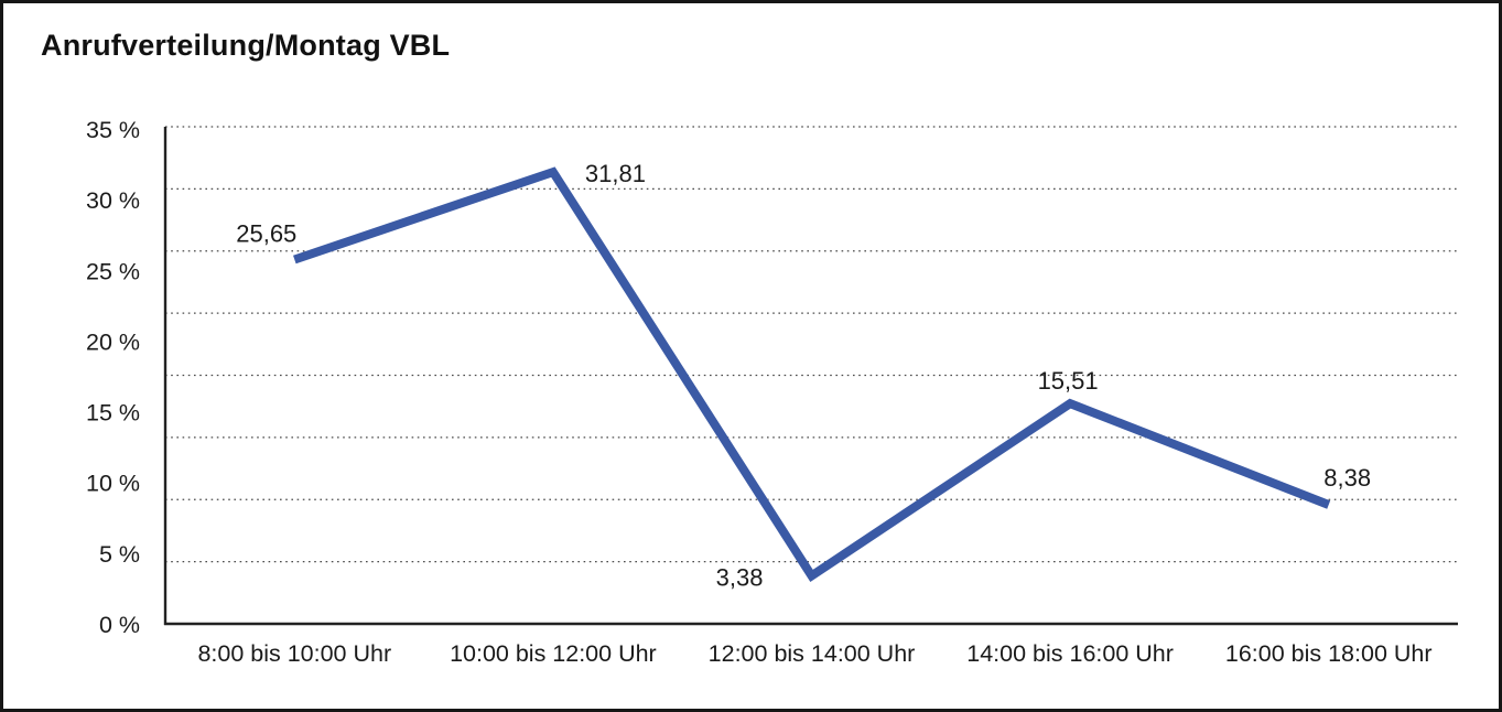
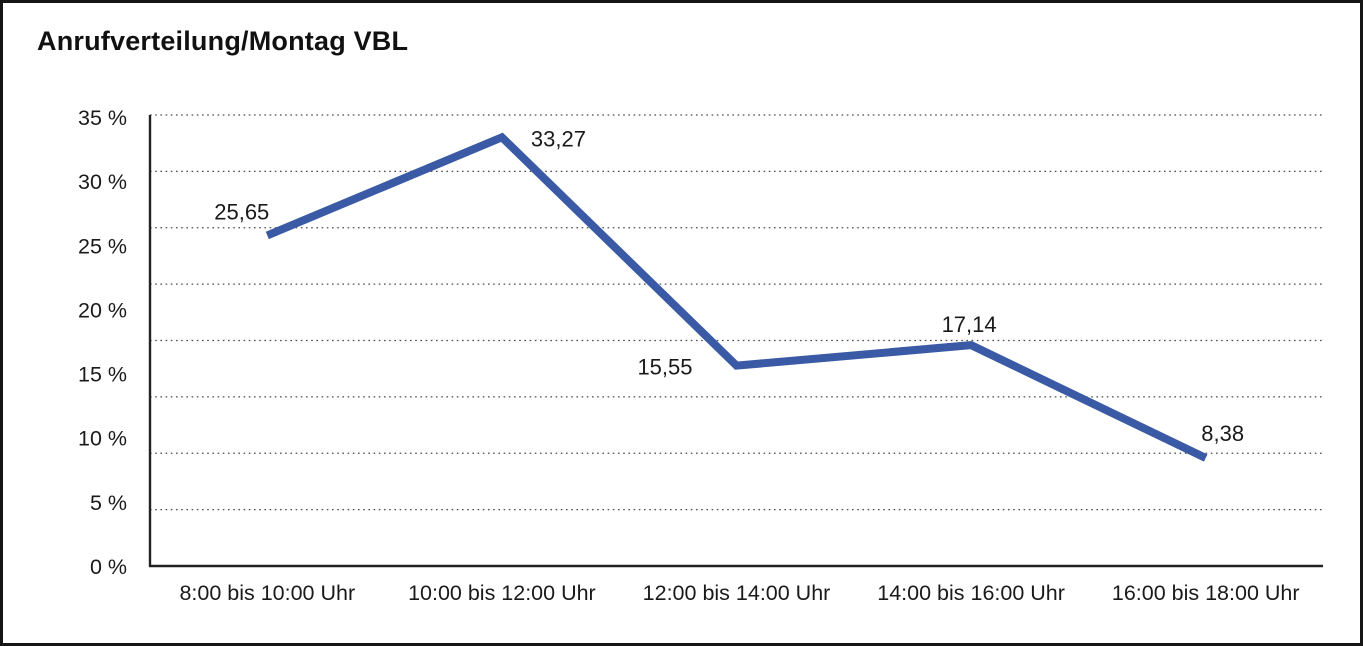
10:00 bis 12:00 Uhr: 31,81 -> 33,27
12:00 bis 14:00 Uhr: 3,38 -> 15,55
14:00 bis 16:00 Uhr: 15,51 -> 17,14
